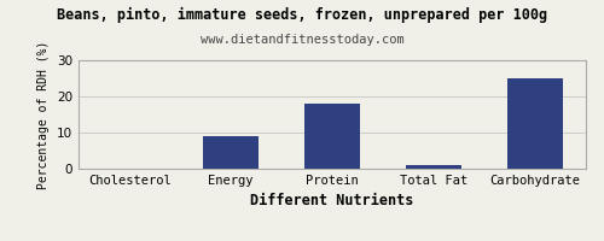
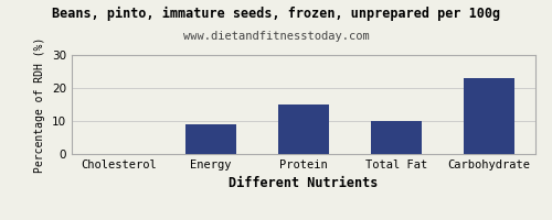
Protein: 18 -> 15
Total Fat: 1 -> 10
Carbohydrate: 25 -> 23
